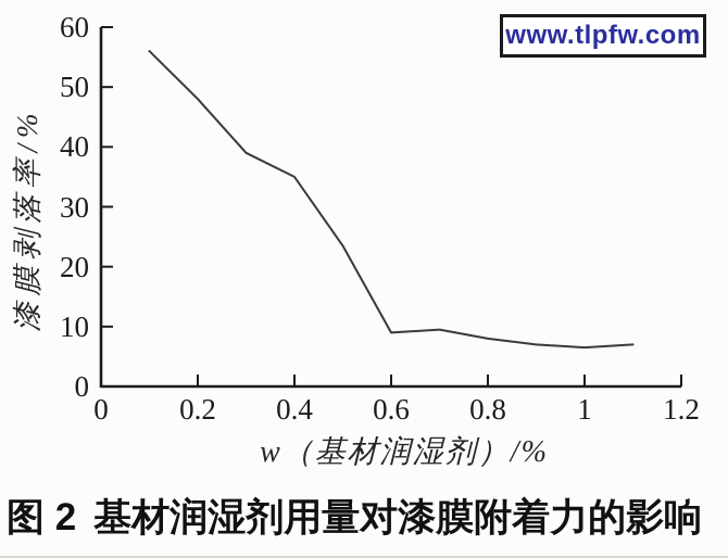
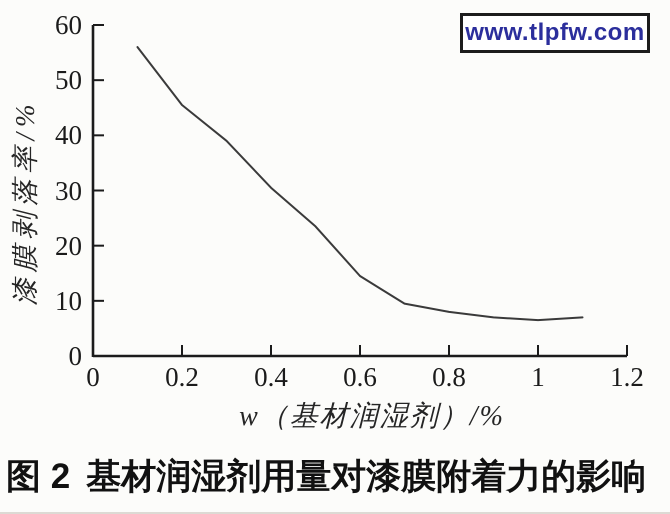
0.2: 48 -> 46
0.4: 35 -> 30
0.6: 9 -> 14
